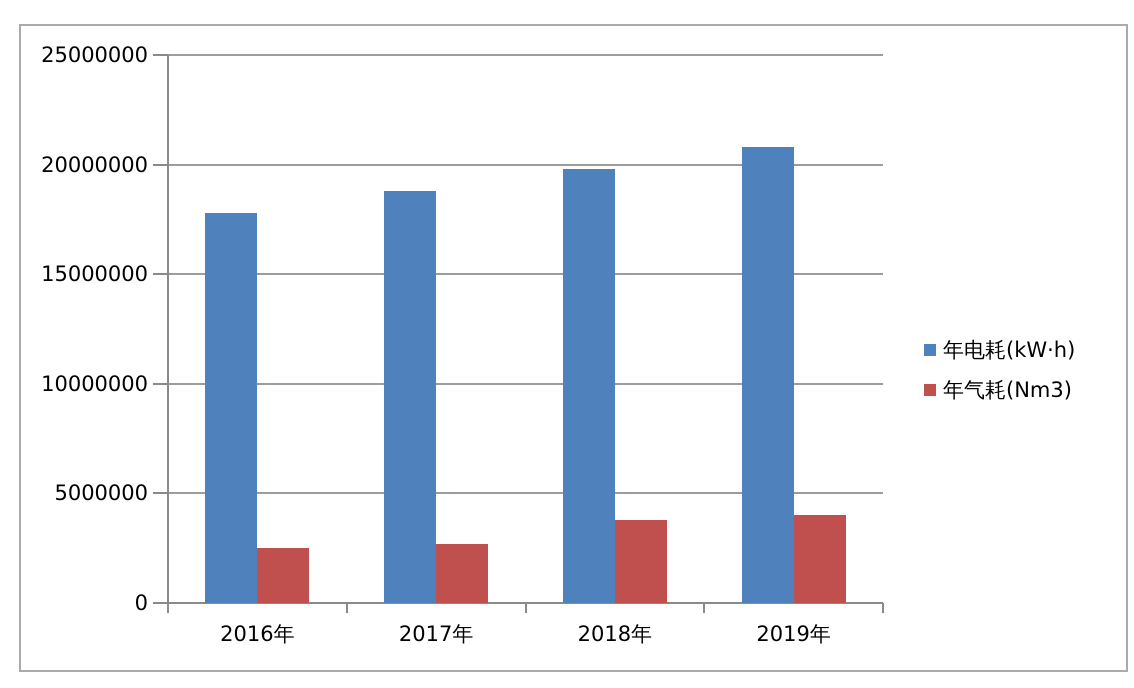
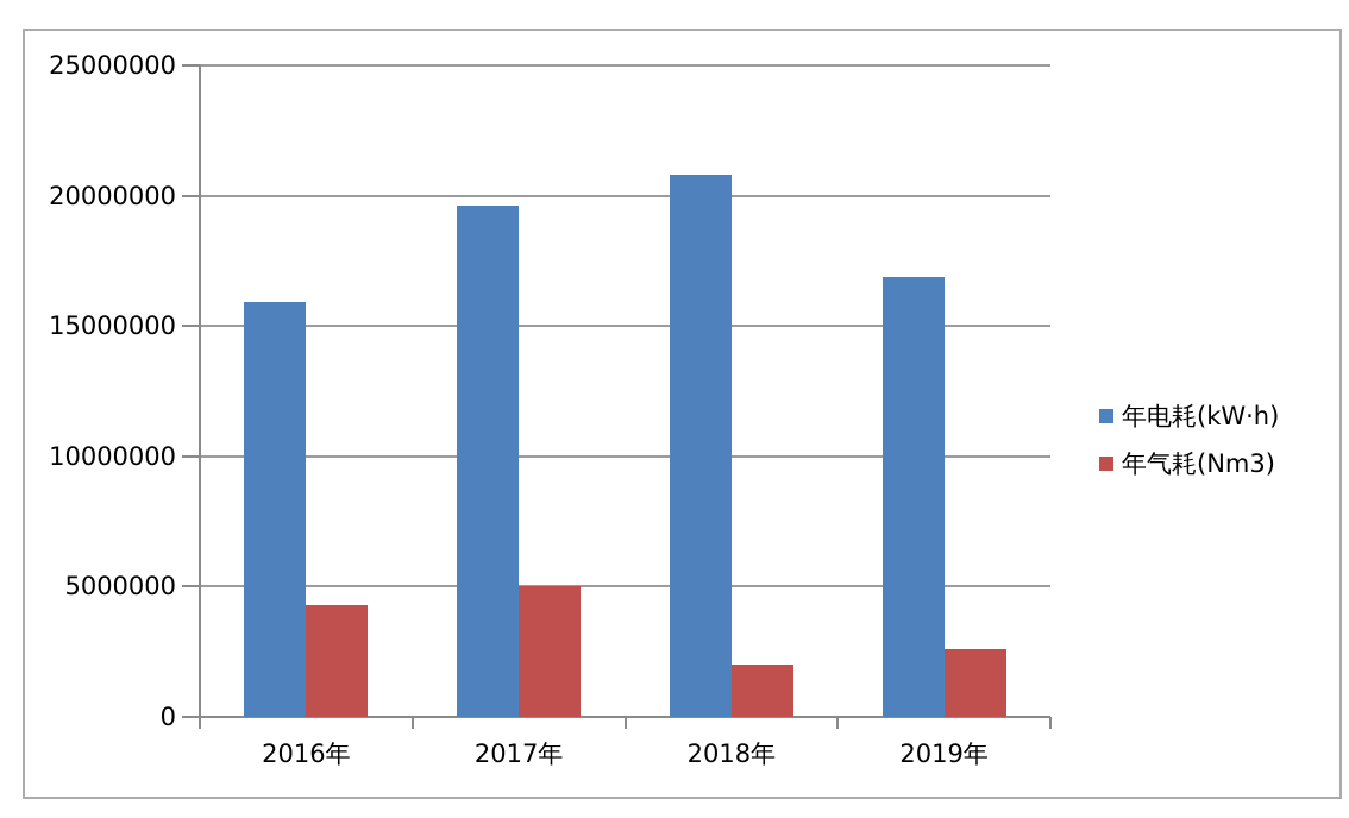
年电耗(kW·h)/2016年: 17800000 -> 15900000
年气耗(Nm3)/2016年: 2500000 -> 4300000
年电耗(kW·h)/2017年: 18800000 -> 19600000
年气耗(Nm3)/2017年: 2700000 -> 5000000
年电耗(kW·h)/2018年: 19800000 -> 20800000
年气耗(Nm3)/2018年: 3800000 -> 2000000
年电耗(kW·h)/2019年: 20800000 -> 16900000
年气耗(Nm3)/2019年: 4000000 -> 2600000
